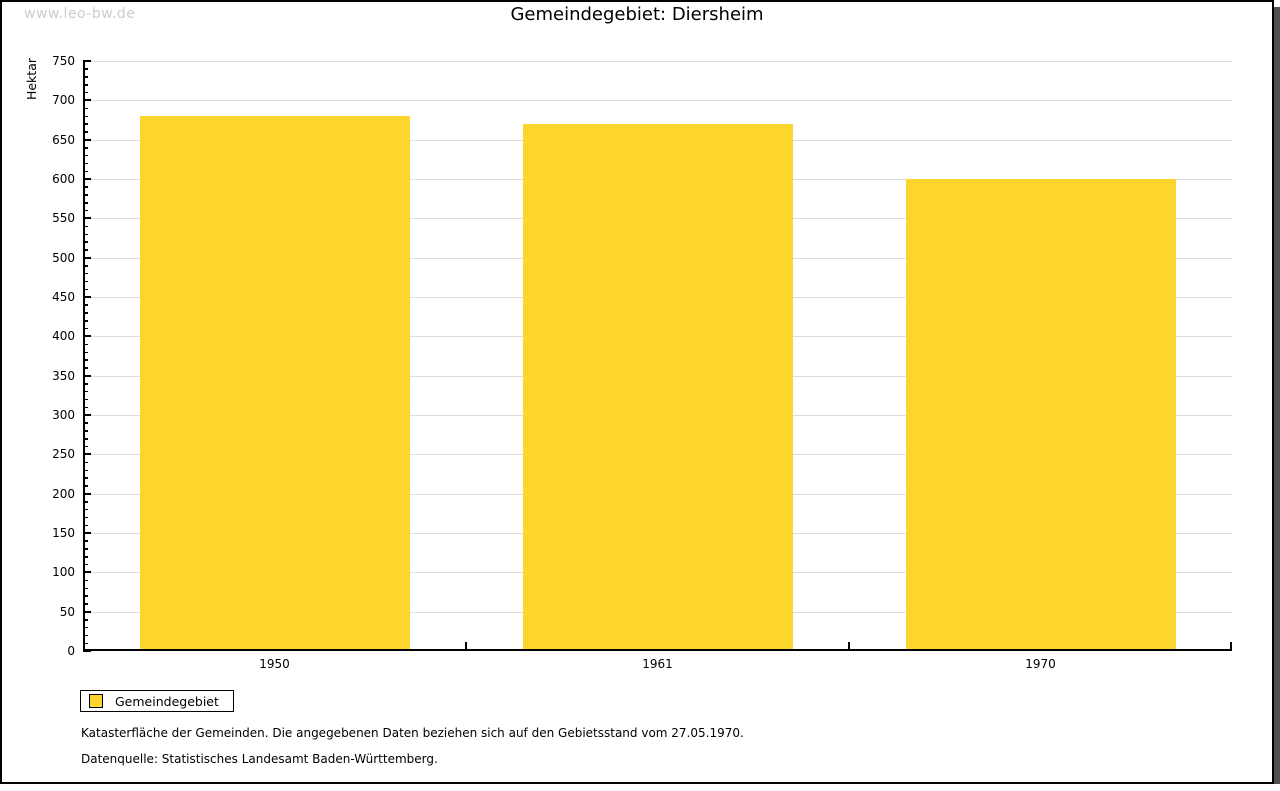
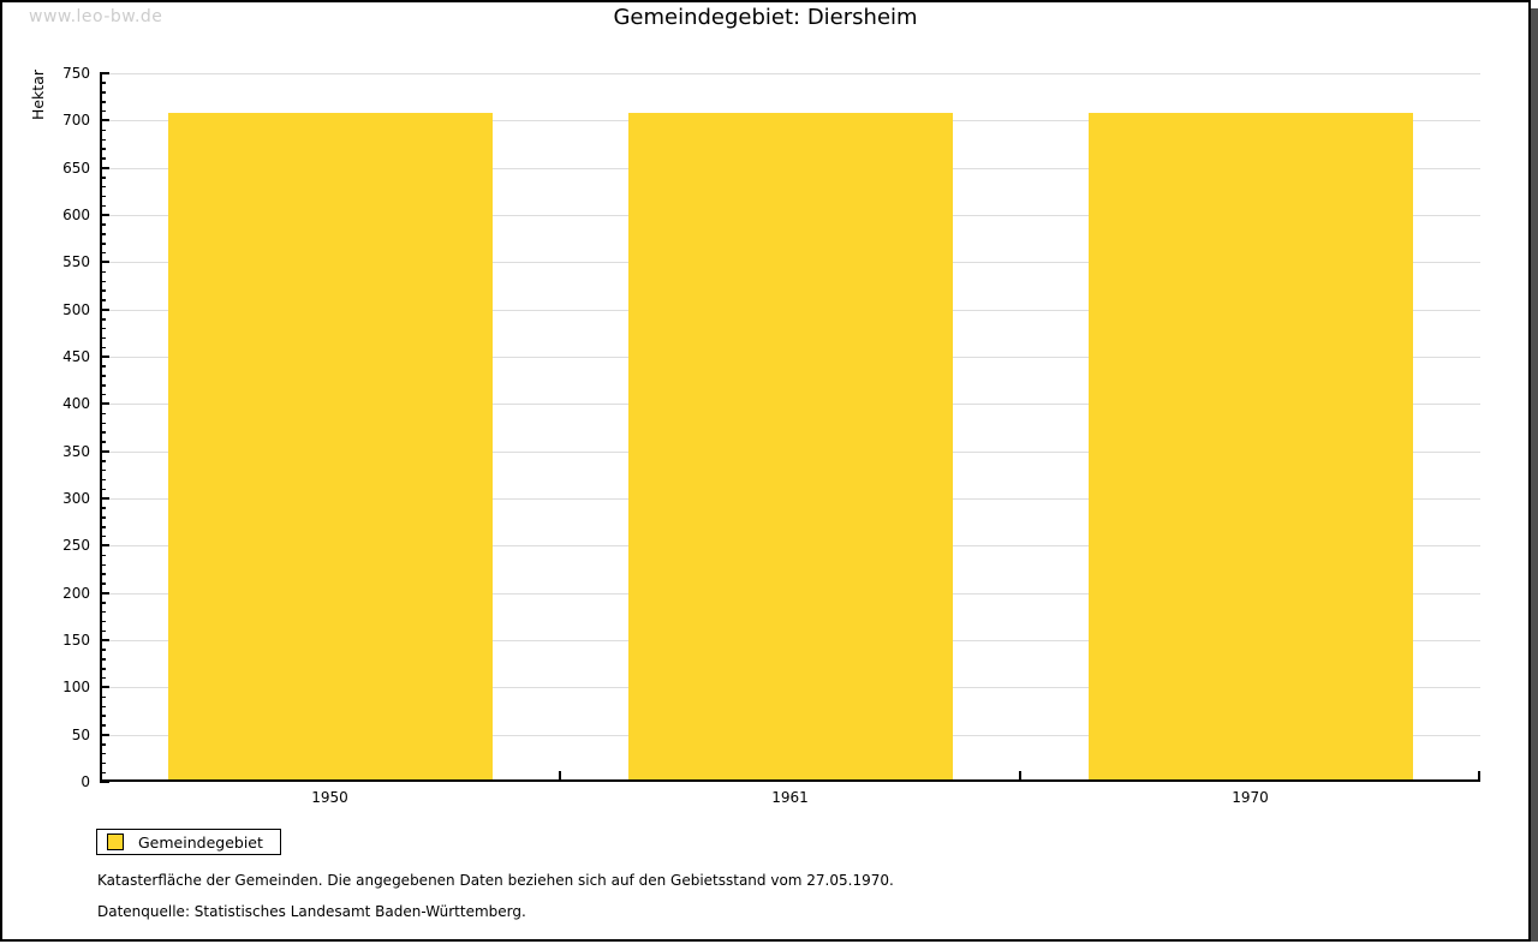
1950: 680 -> 710
1961: 670 -> 710
1970: 600 -> 710
